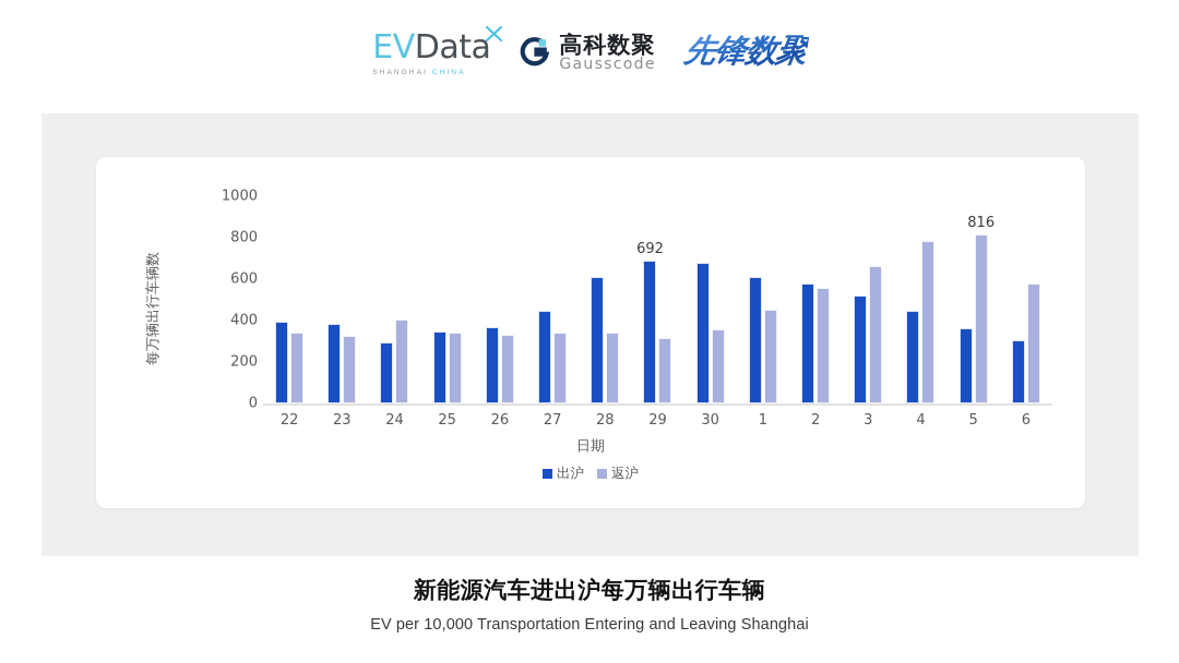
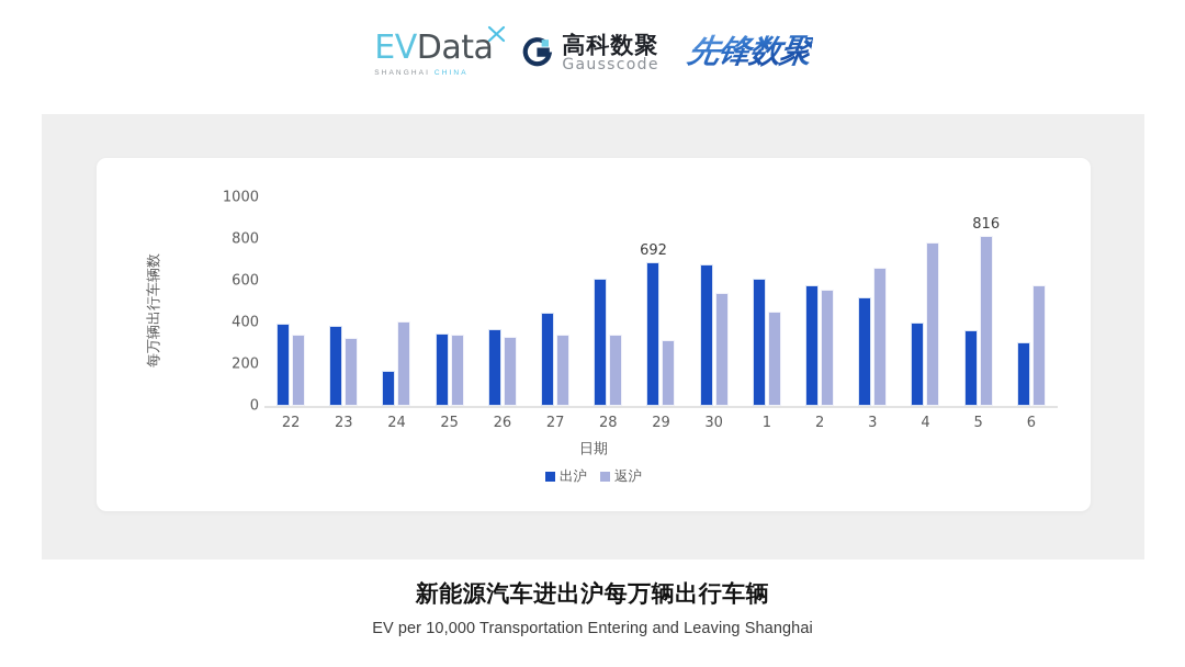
出沪/24: 300 -> 170
返沪/30: 360 -> 540
出沪/4: 440 -> 400
